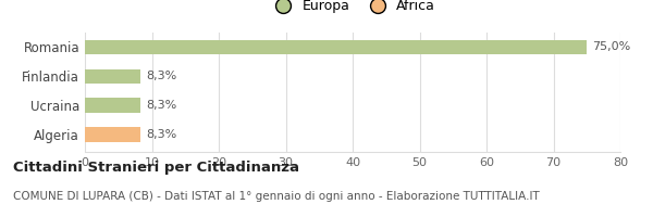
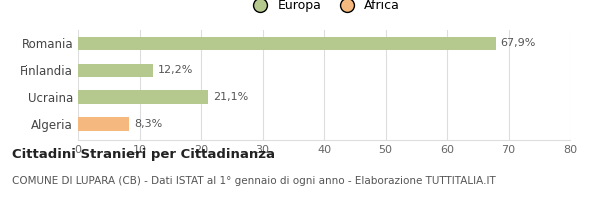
Romania: 75,0% -> 67,9%
Finlandia: 8,3% -> 12,2%
Ucraina: 8,3% -> 21,1%
